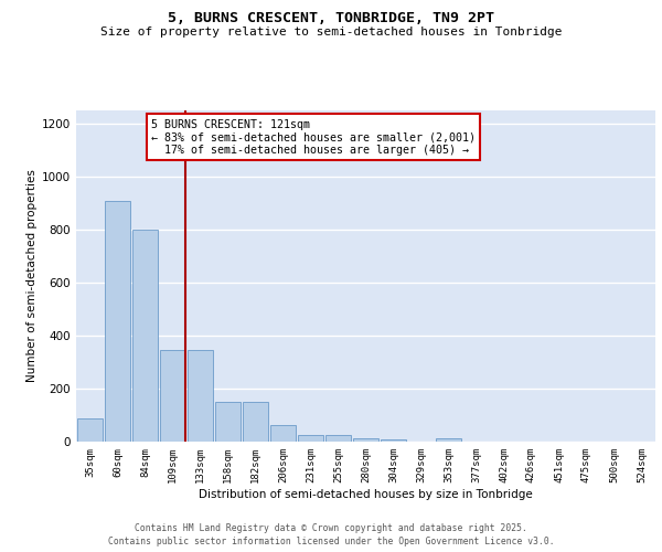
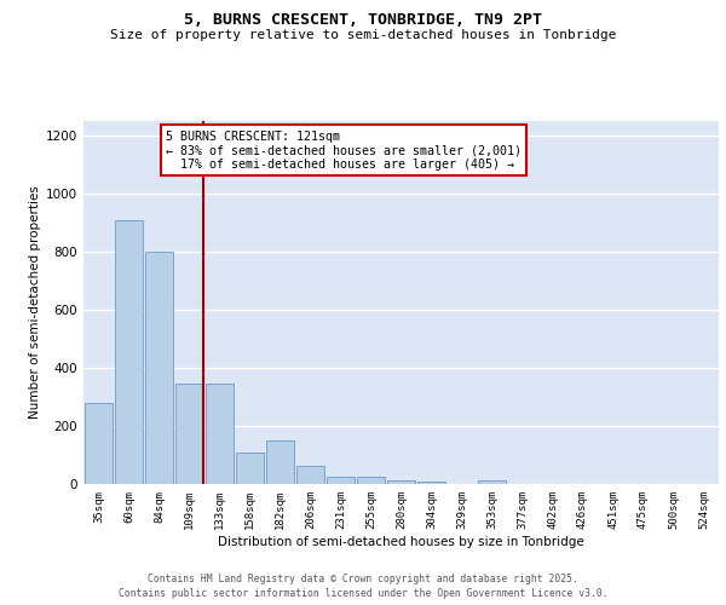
35sqm: 88 -> 280
158sqm: 150 -> 110
